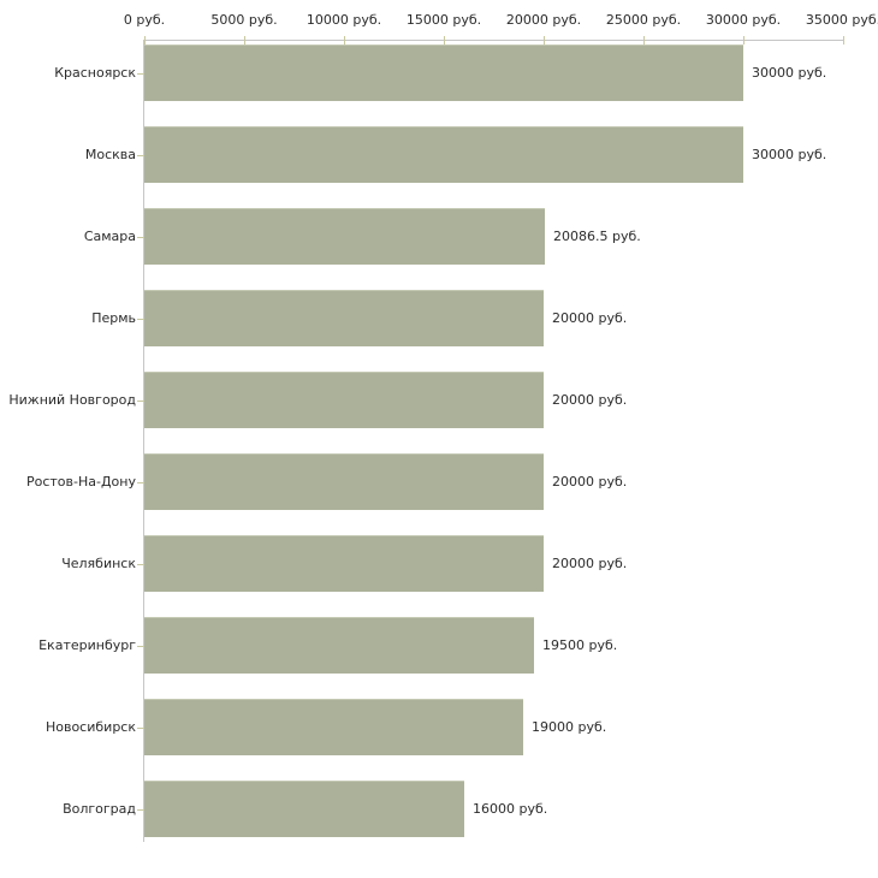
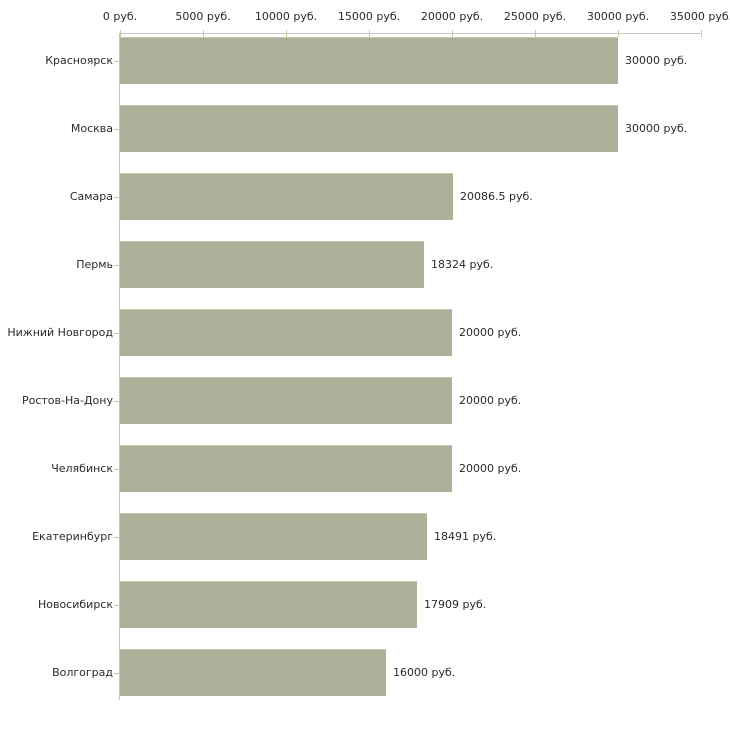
Пермь: 20000 -> 18324
Екатеринбург: 19500 -> 18491
Новосибирск: 19000 -> 17909
